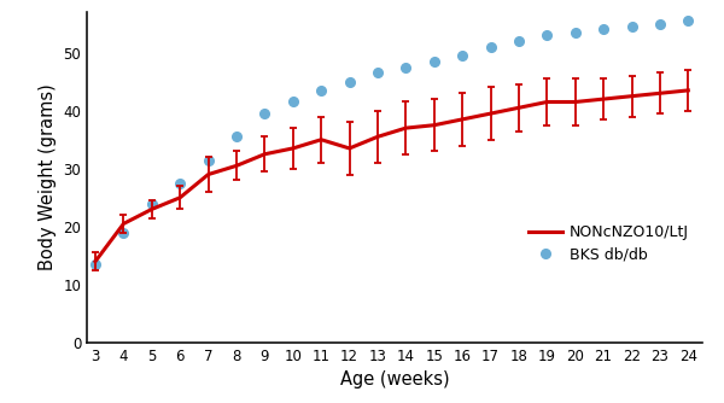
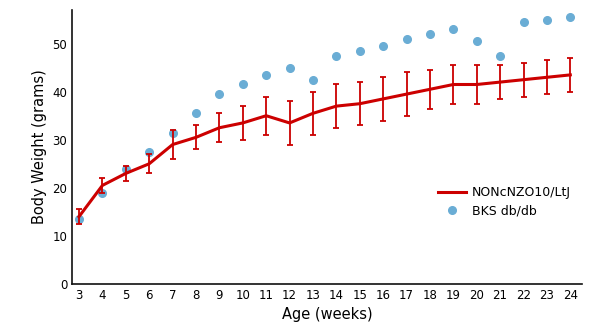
BKS db/db/13: 46.5 -> 42.5
BKS db/db/20: 53.5 -> 50.5
BKS db/db/21: 54.0 -> 47.5
